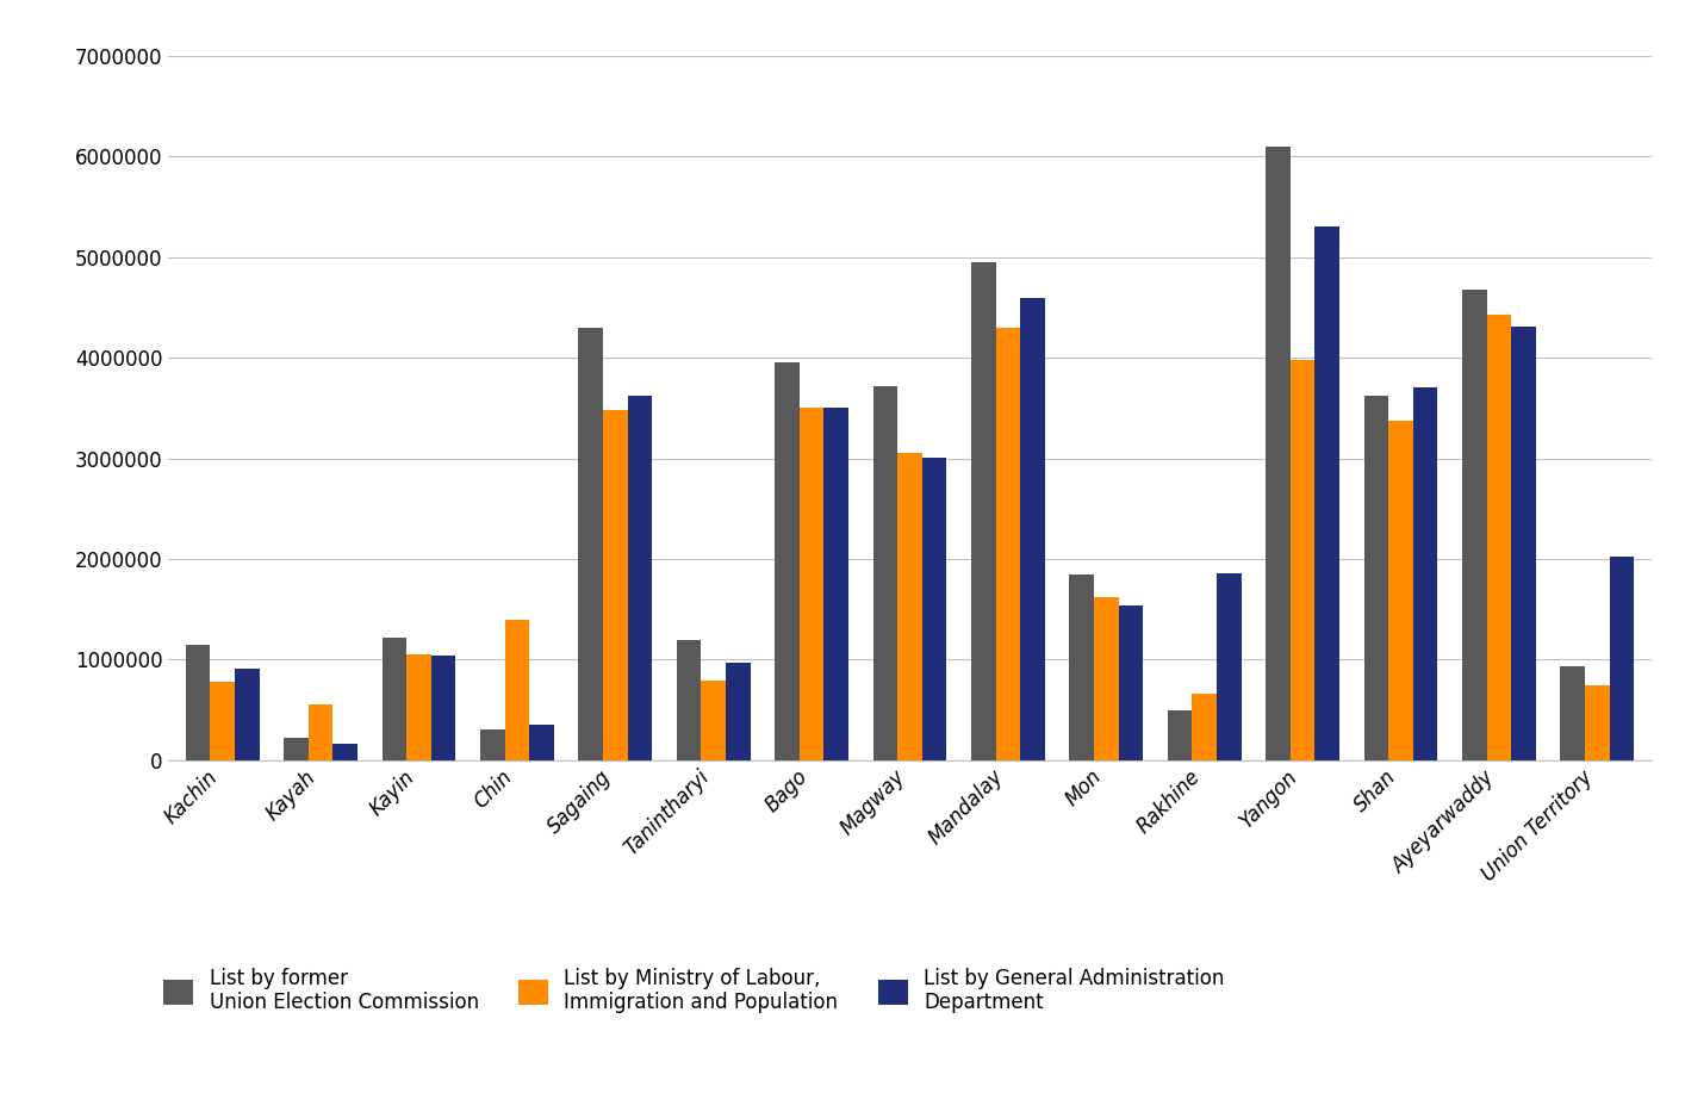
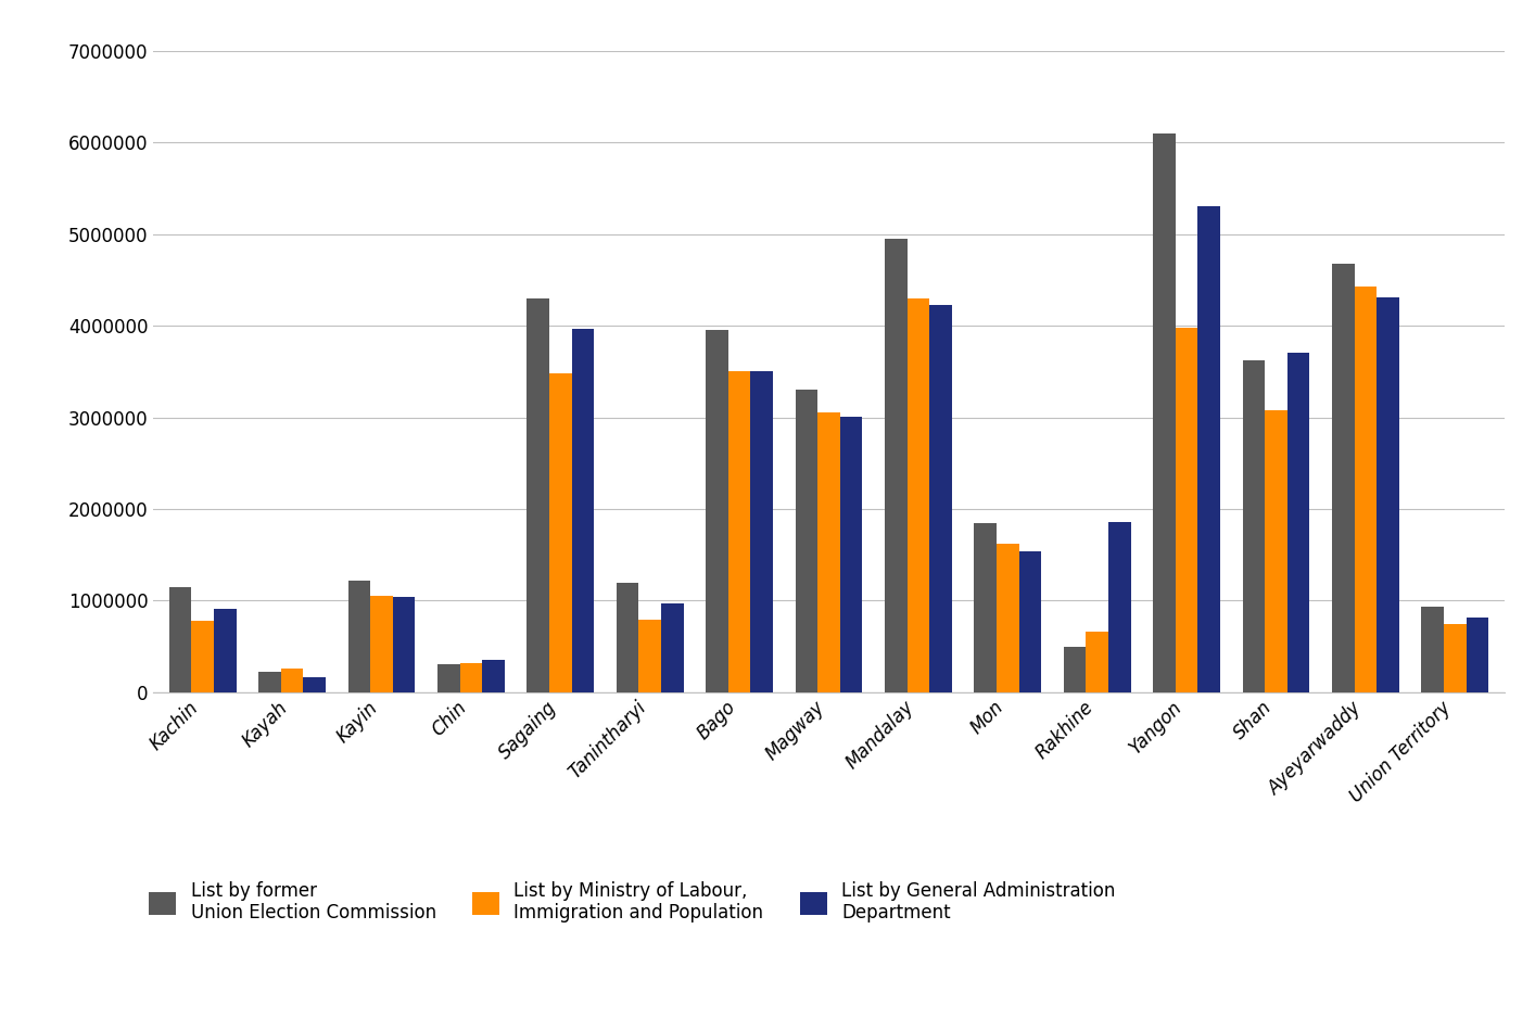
List by Ministry of Labour, Immigration and Population/Kayah: 560000 -> 260000
List by Ministry of Labour, Immigration and Population/Chin: 1400000 -> 320000
List by General Administration Department/Sagaing: 3620000 -> 3970000
List by former Union Election Commission/Magway: 3720000 -> 3300000
List by General Administration Department/Mandalay: 4600000 -> 4230000
List by Ministry of Labour, Immigration and Population/Shan: 3380000 -> 3080000
List by General Administration Department/Union Territory: 2020000 -> 810000
